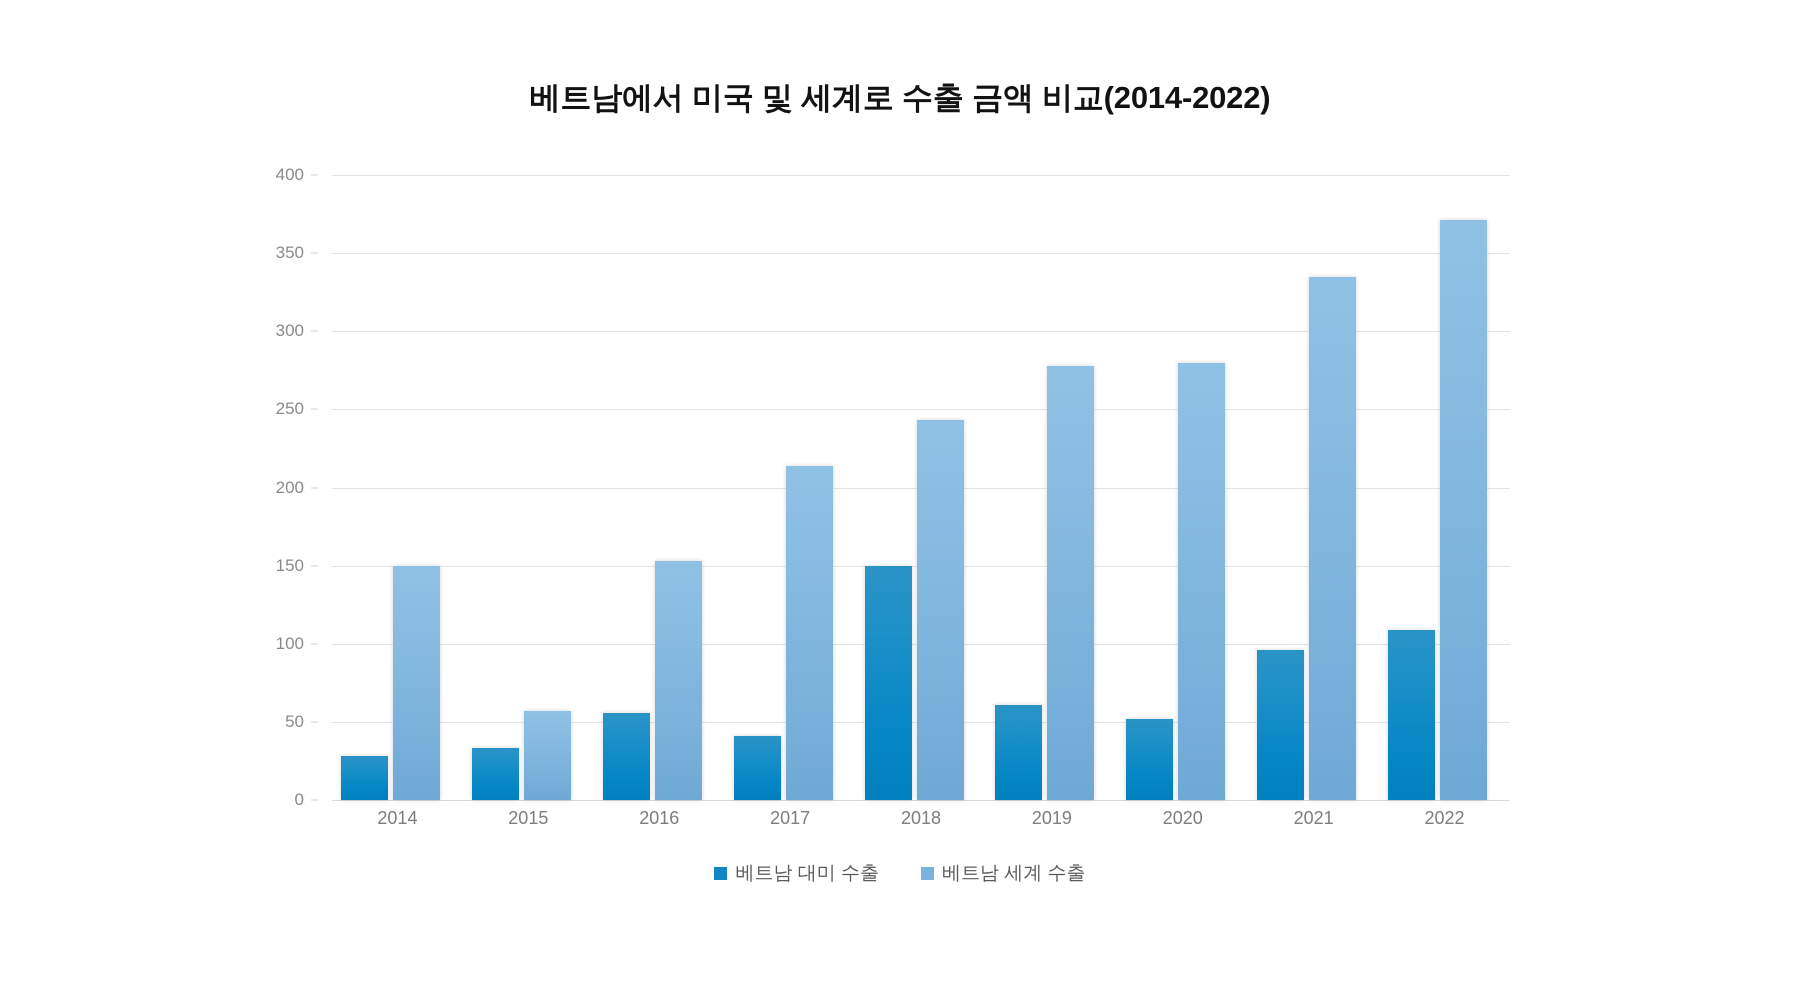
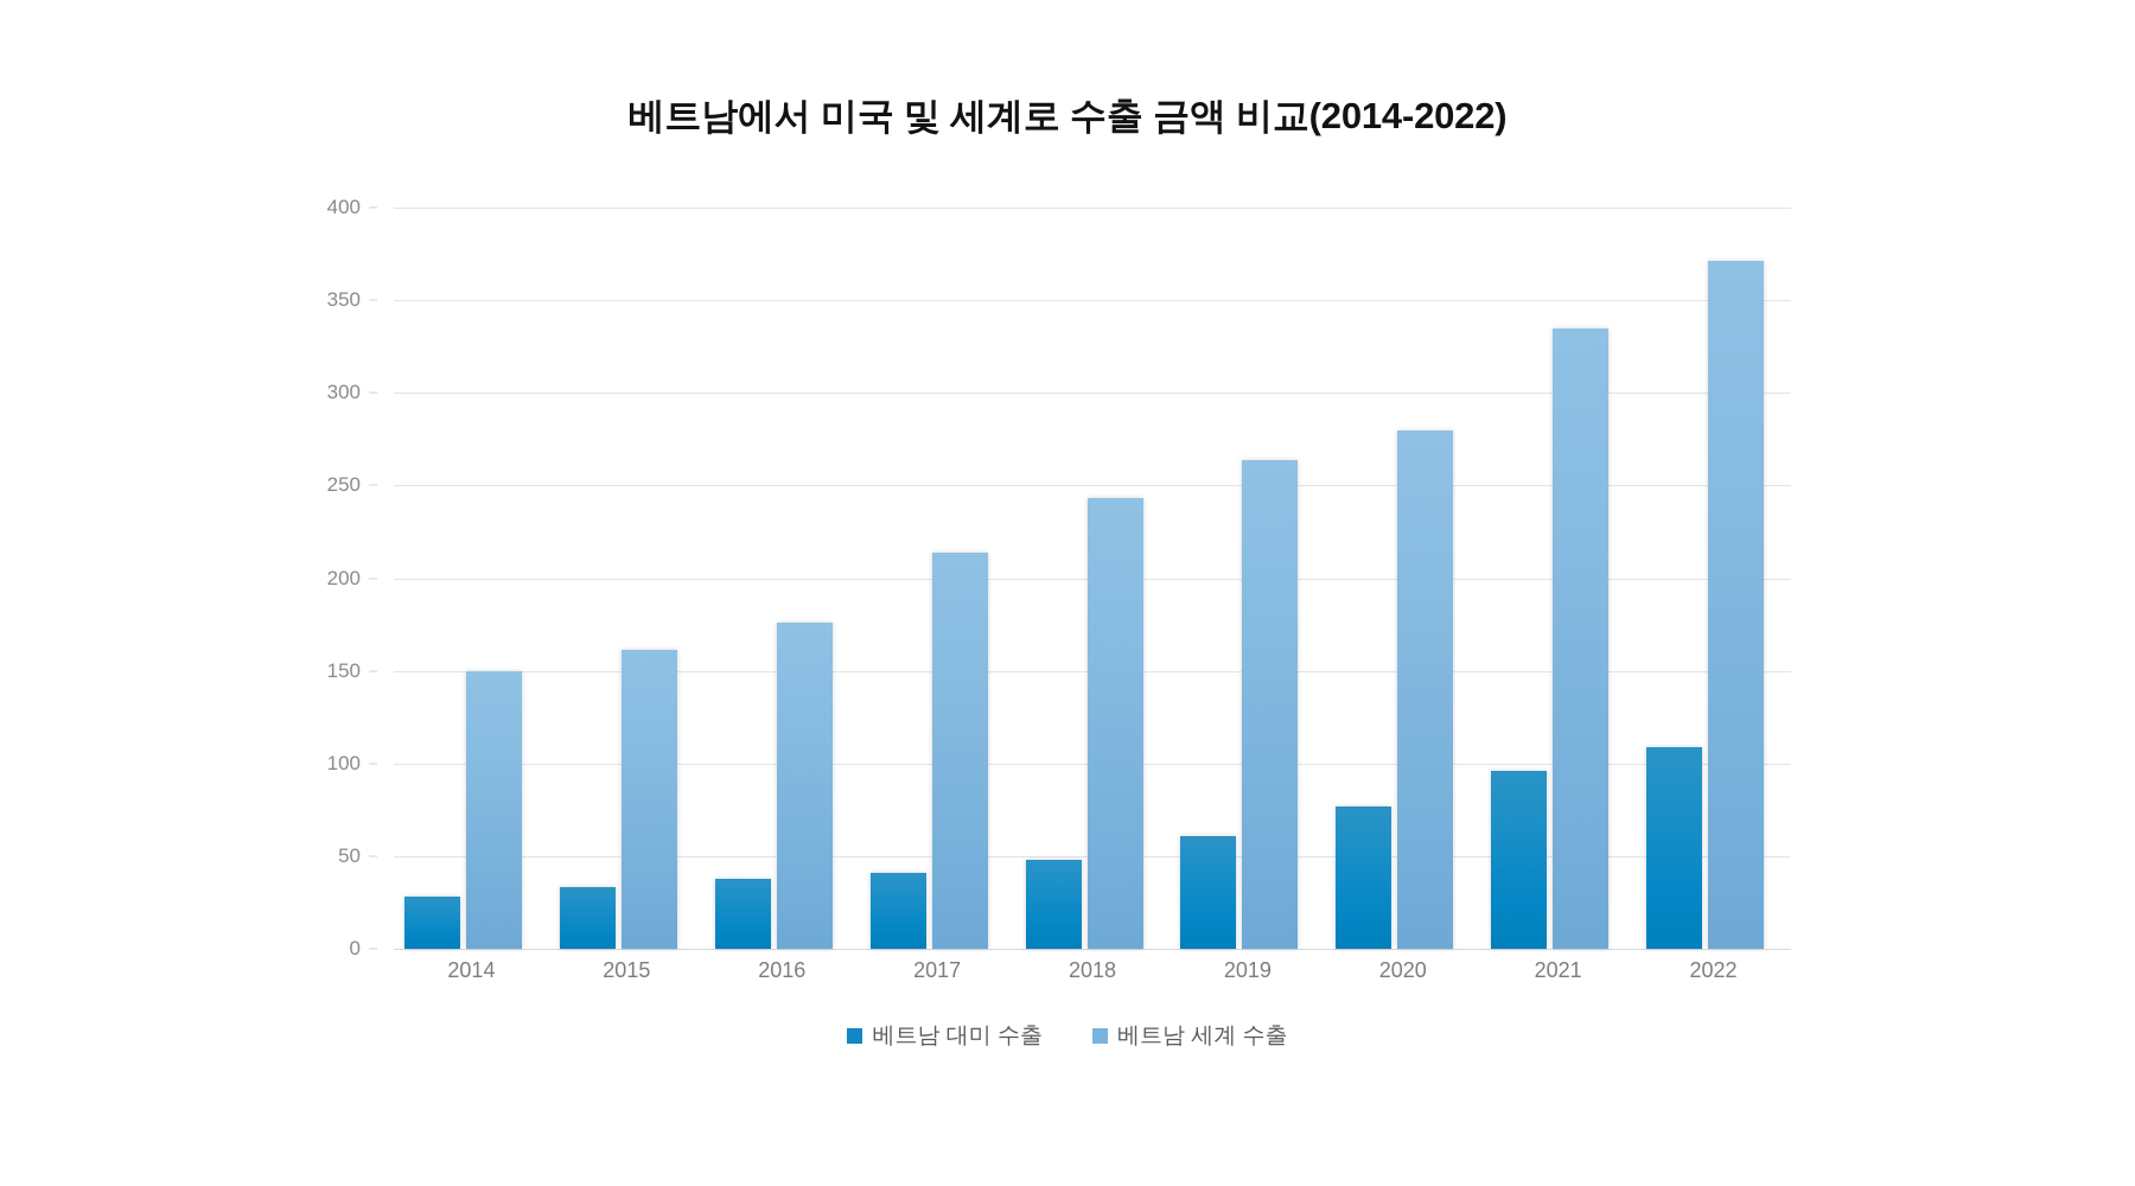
베트남 세계 수출/2015: 57 -> 161
베트남 대미 수출/2016: 56 -> 38
베트남 세계 수출/2016: 153 -> 176
베트남 대미 수출/2018: 150 -> 48
베트남 세계 수출/2019: 278 -> 264
베트남 대미 수출/2020: 52 -> 77
